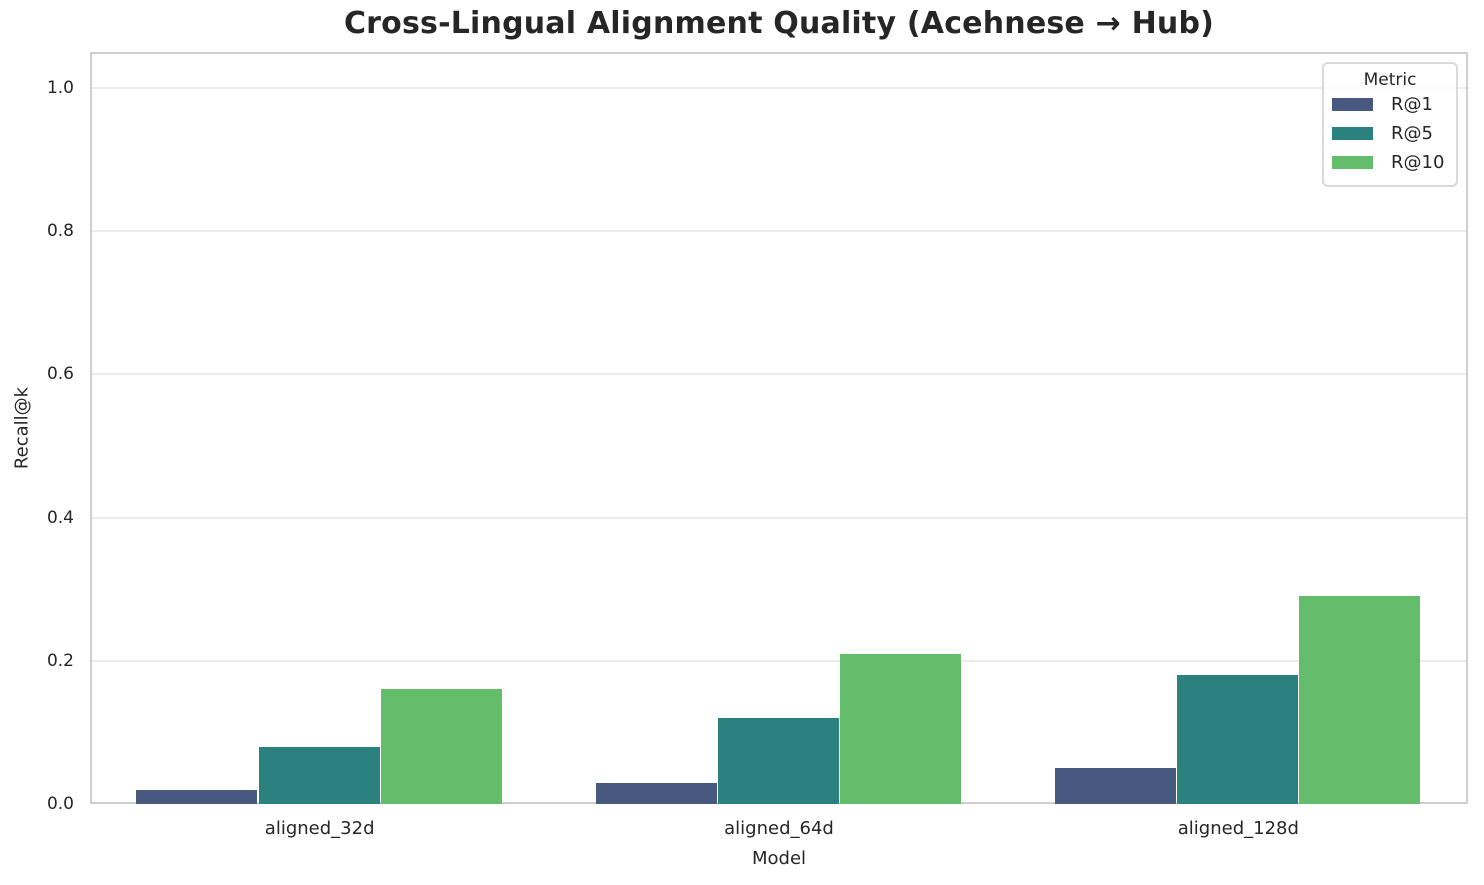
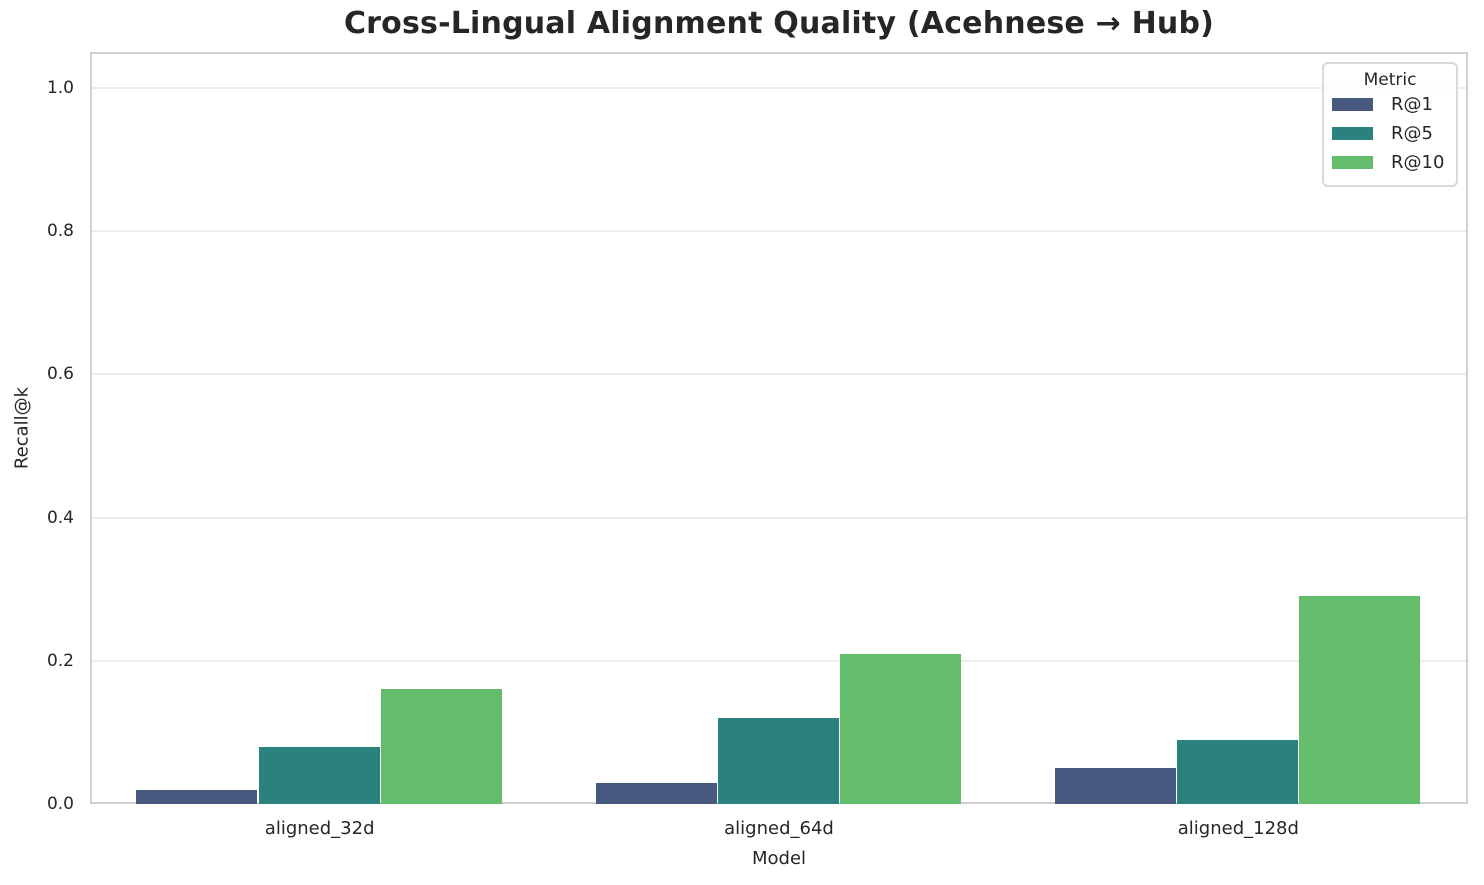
R@5/aligned_128d: 0.18 -> 0.09
